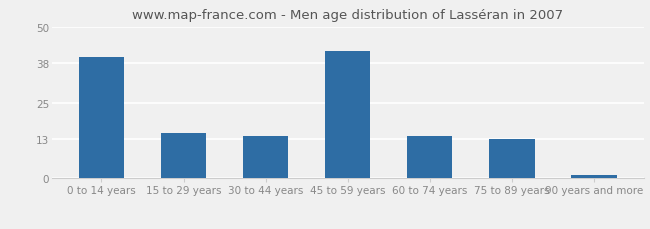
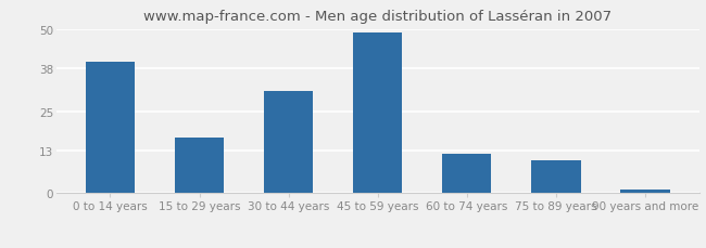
15 to 29 years: 15 -> 17
30 to 44 years: 14 -> 31
45 to 59 years: 42 -> 49
60 to 74 years: 14 -> 12
75 to 89 years: 13 -> 10
